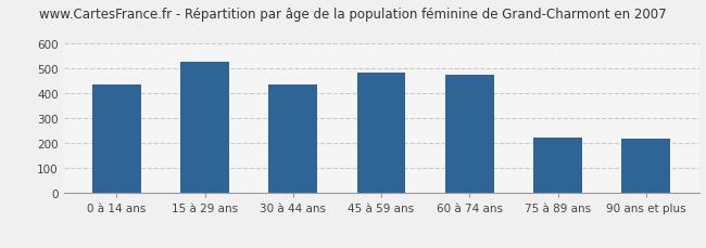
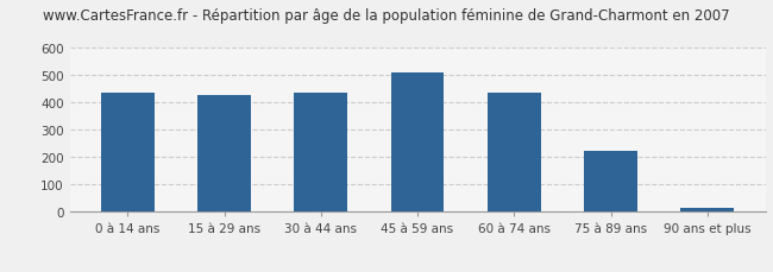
15 à 29 ans: 530 -> 430
45 à 59 ans: 485 -> 512
60 à 74 ans: 475 -> 437
90 ans et plus: 220 -> 13
